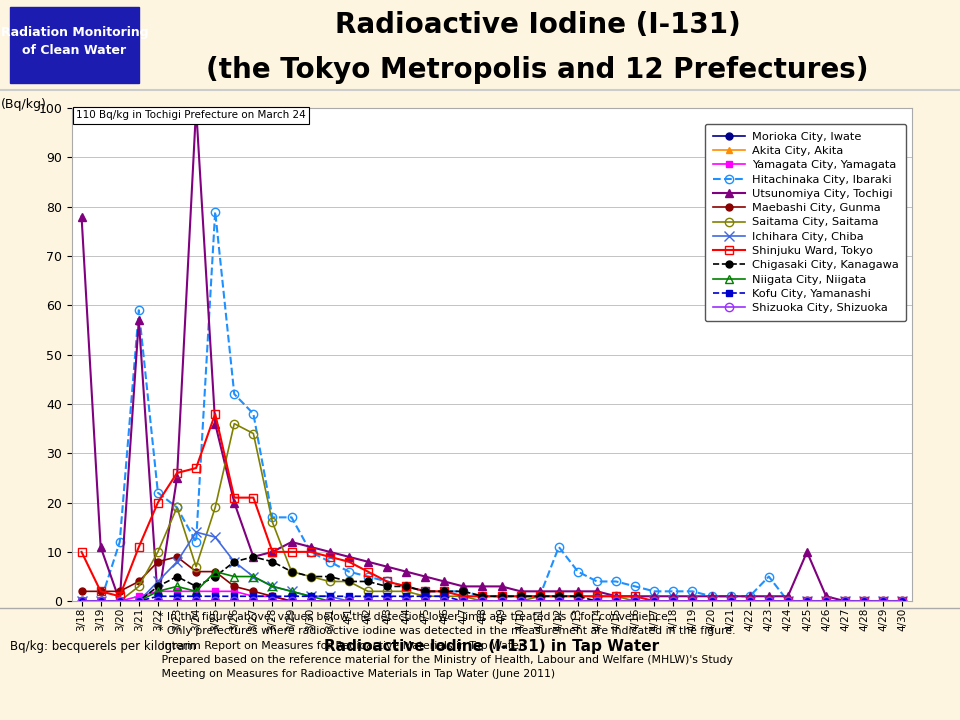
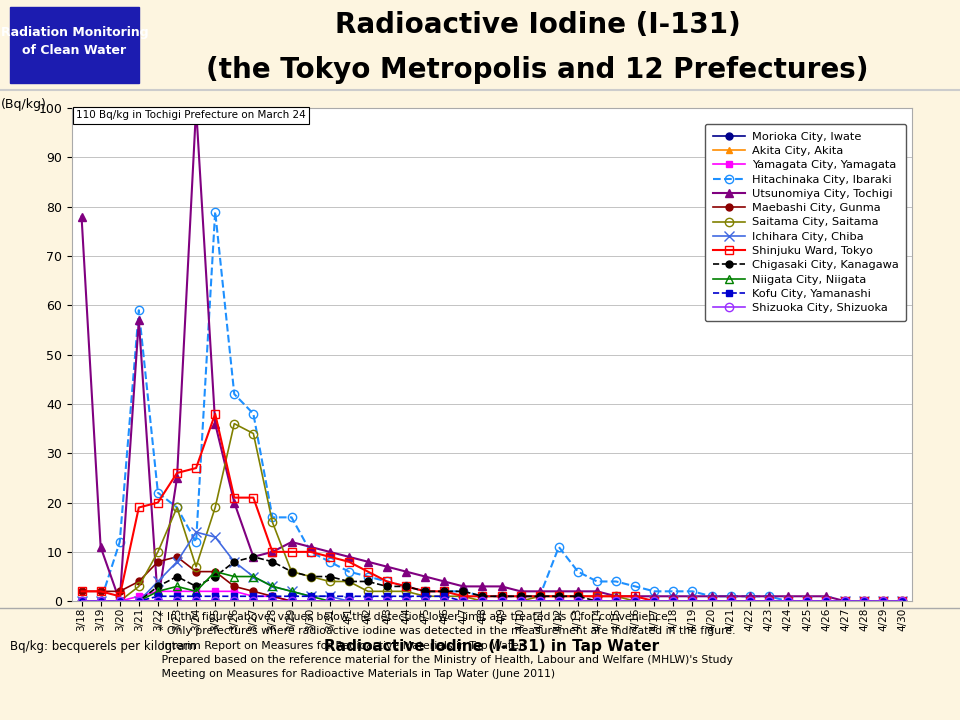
Shinjuku Ward, Tokyo/3/18: 10 -> 2
Shinjuku Ward, Tokyo/3/21: 11 -> 19
Hitachinaka City, Ibaraki/4/23: 5 -> 1
Utsunomiya City, Tochigi/4/25: 10 -> 1
